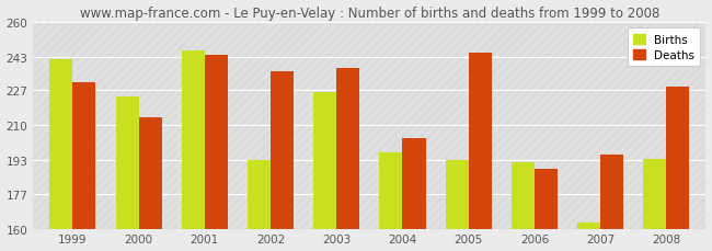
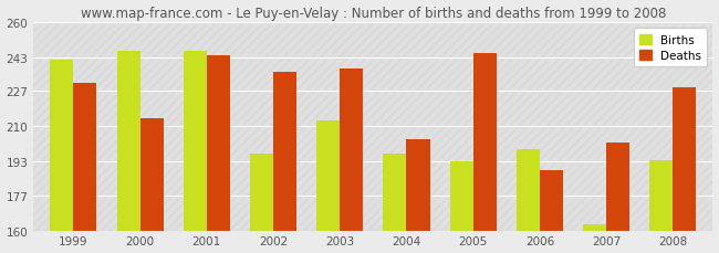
Births/2000: 224 -> 246
Births/2002: 193 -> 197
Births/2003: 226 -> 213
Births/2006: 192 -> 199
Deaths/2007: 196 -> 202
